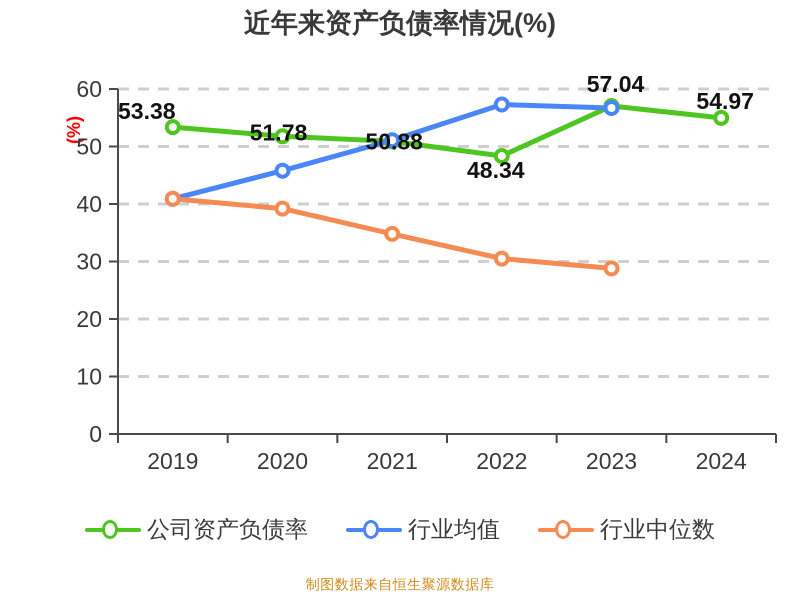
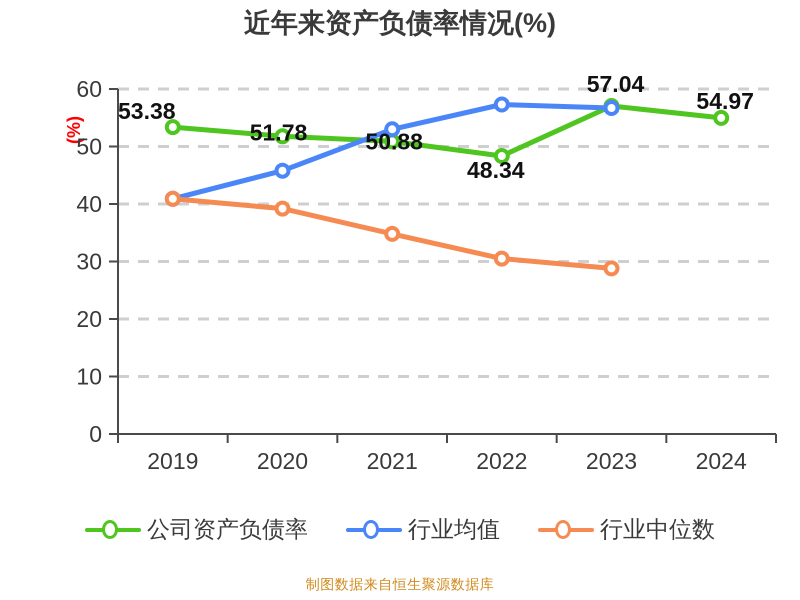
行业均值/2021: 51 -> 53
